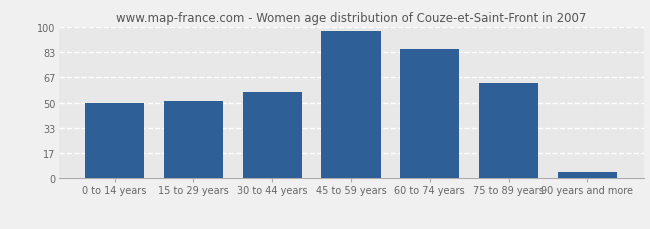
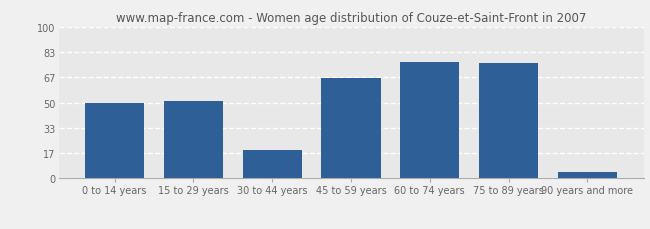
30 to 44 years: 57 -> 19
45 to 59 years: 97 -> 66
60 to 74 years: 85 -> 77
75 to 89 years: 63 -> 76
